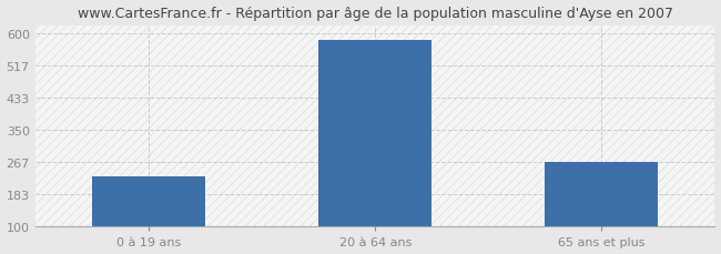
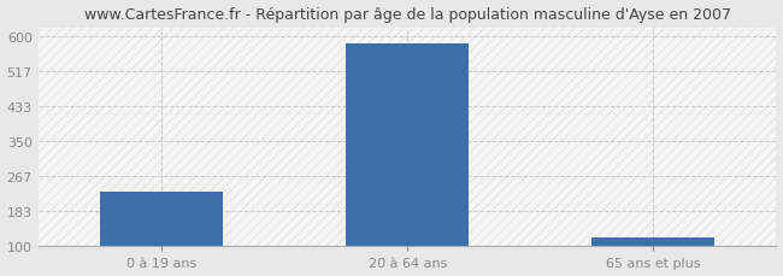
65 ans et plus: 265 -> 120
